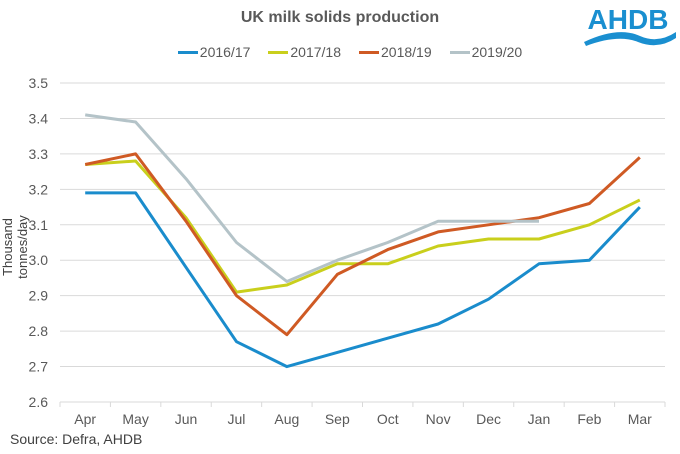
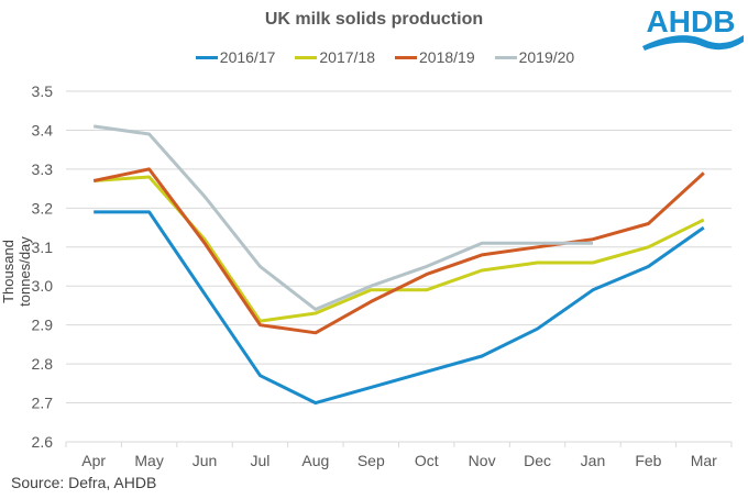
2018/19/Aug: 2.79 -> 2.88
2016/17/Feb: 3.00 -> 3.05
